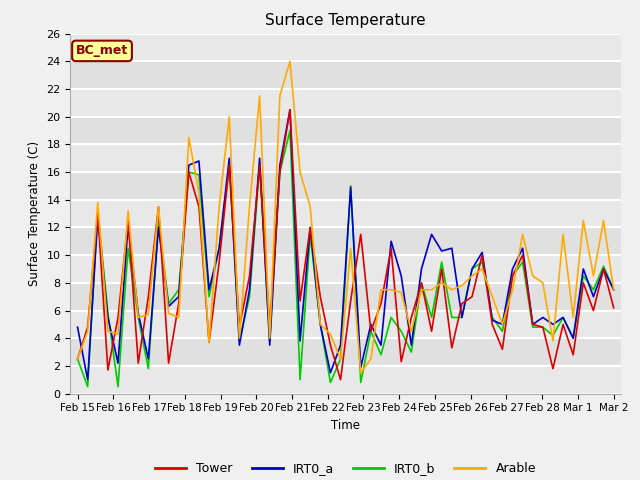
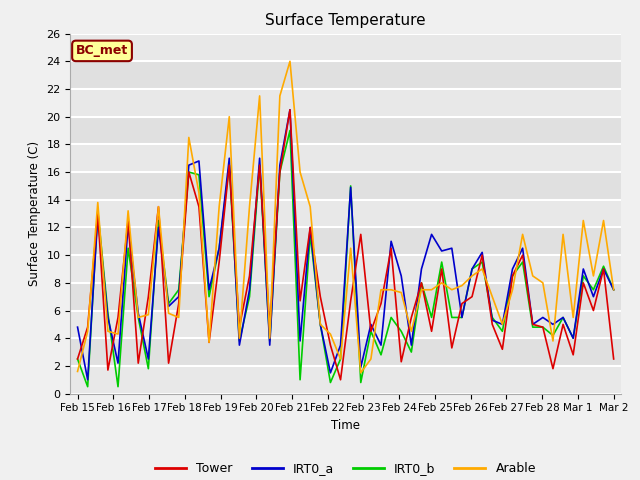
Arable/Feb 15: 2.5 -> 1.6
Tower/Mar 2: 6.2 -> 2.5
